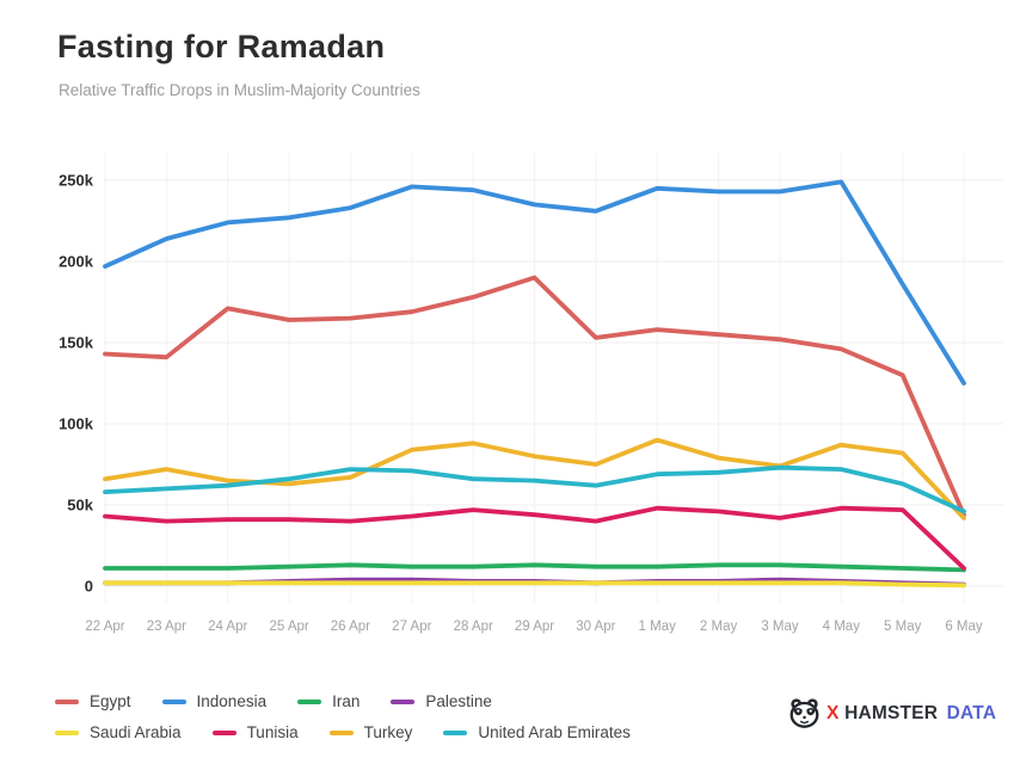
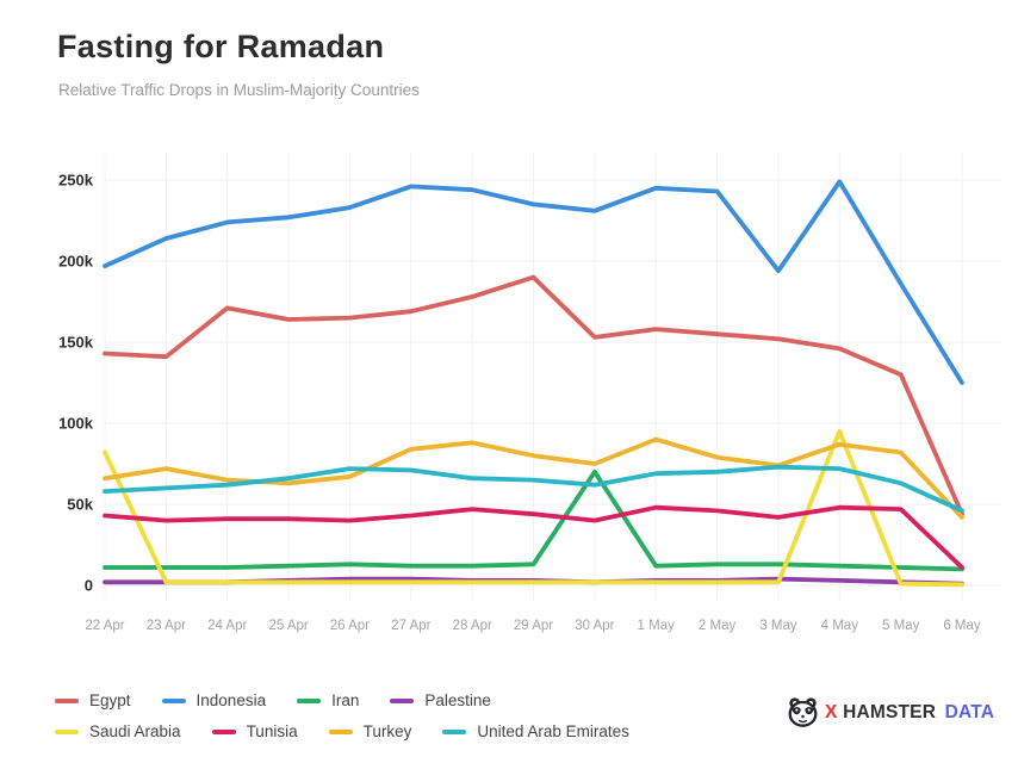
Saudi Arabia/22 Apr: 2k -> 82k
Iran/30 Apr: 12k -> 70k
Indonesia/3 May: 243k -> 194k
Saudi Arabia/4 May: 2k -> 95k
